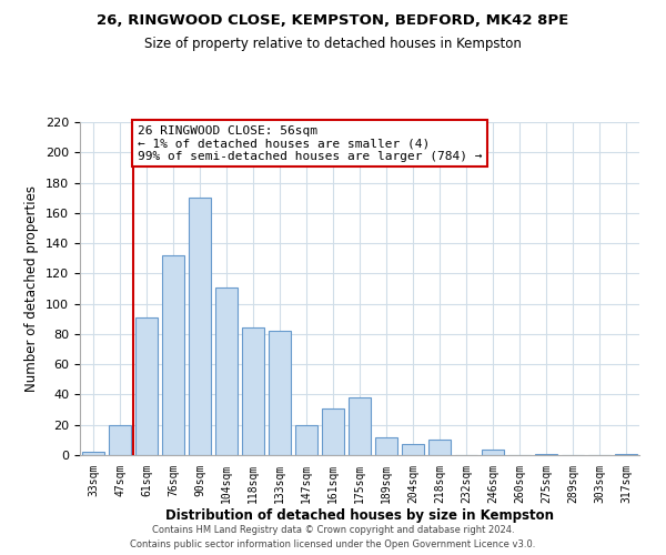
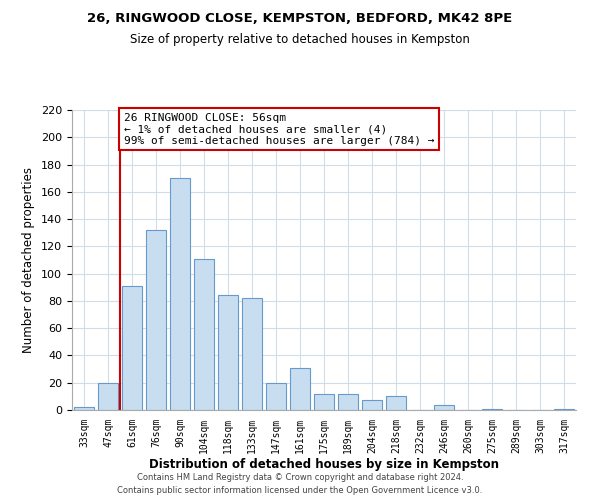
175sqm: 38 -> 12
